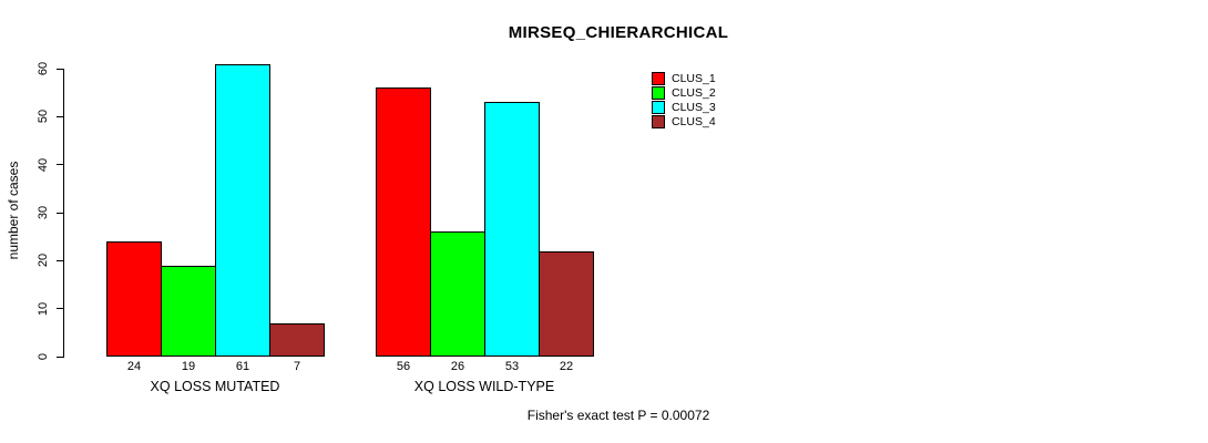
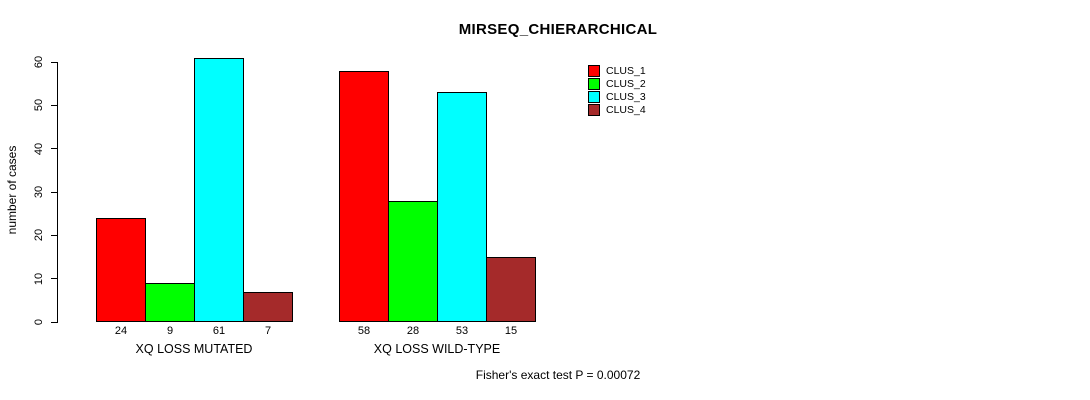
CLUS_2/XQ LOSS MUTATED: 19 -> 9
CLUS_1/XQ LOSS WILD-TYPE: 56 -> 58
CLUS_2/XQ LOSS WILD-TYPE: 26 -> 28
CLUS_4/XQ LOSS WILD-TYPE: 22 -> 15
